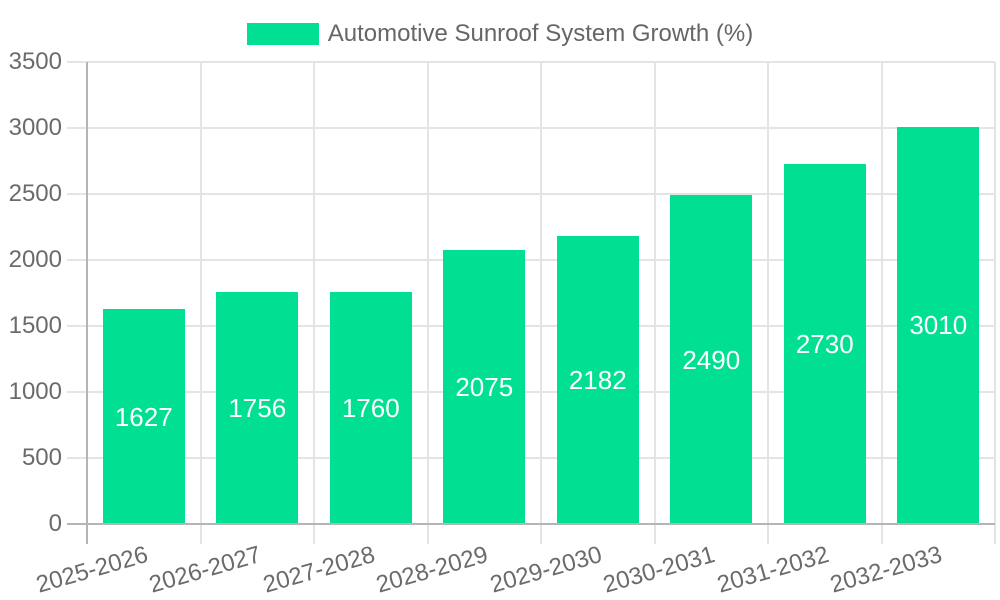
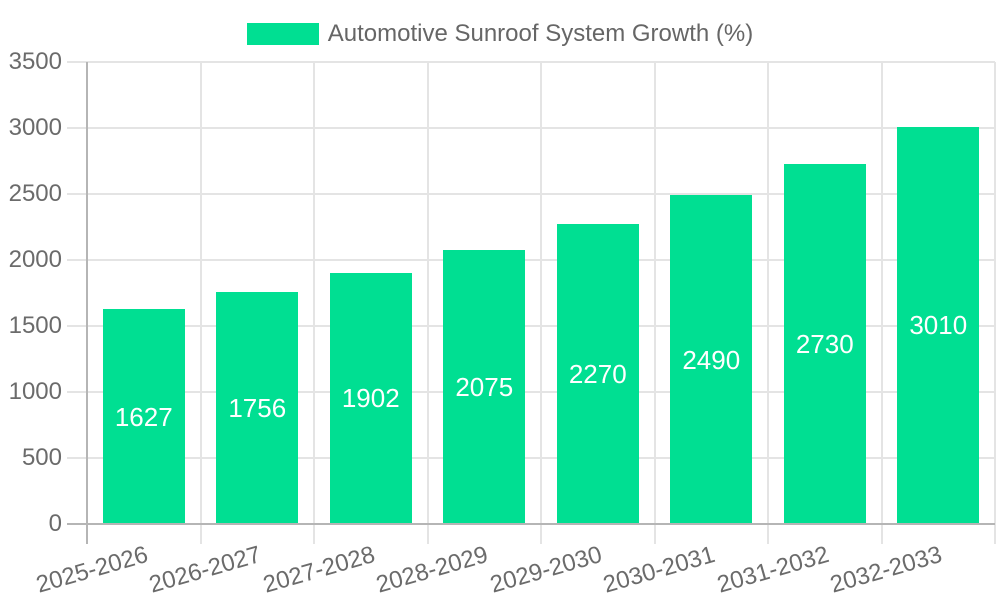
2027-2028: 1760 -> 1902
2029-2030: 2182 -> 2270
